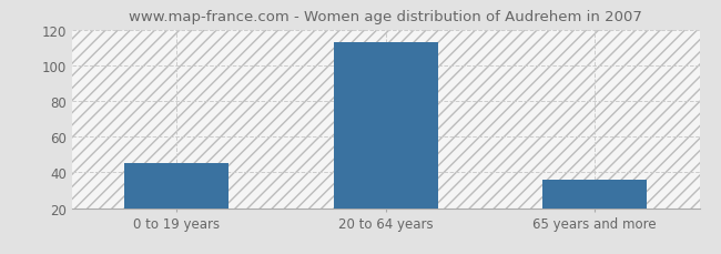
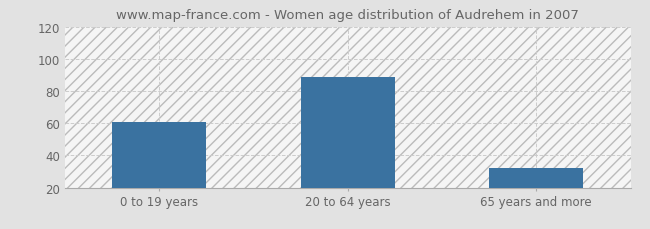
0 to 19 years: 45 -> 61
20 to 64 years: 113 -> 89
65 years and more: 36 -> 32
